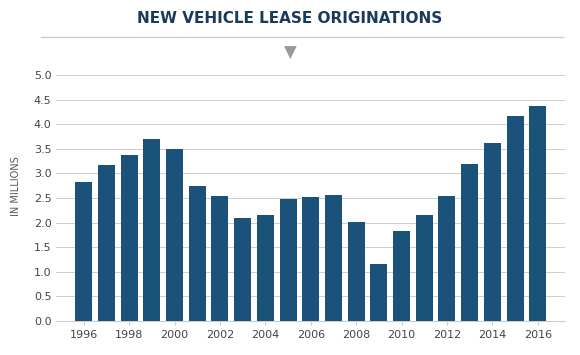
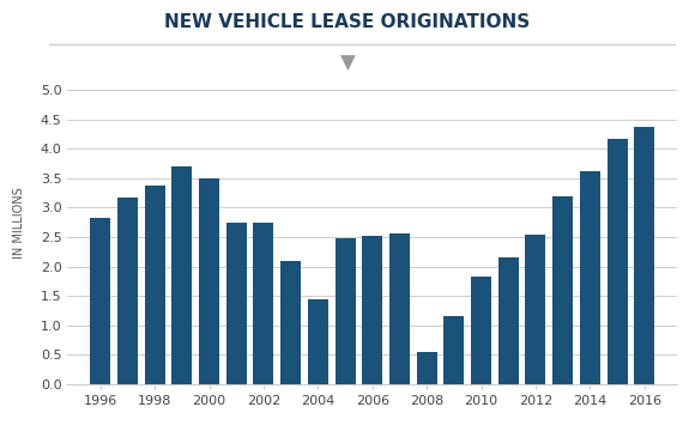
2002: 2.54 -> 2.75
2004: 2.15 -> 1.45
2008: 2.02 -> 0.55
